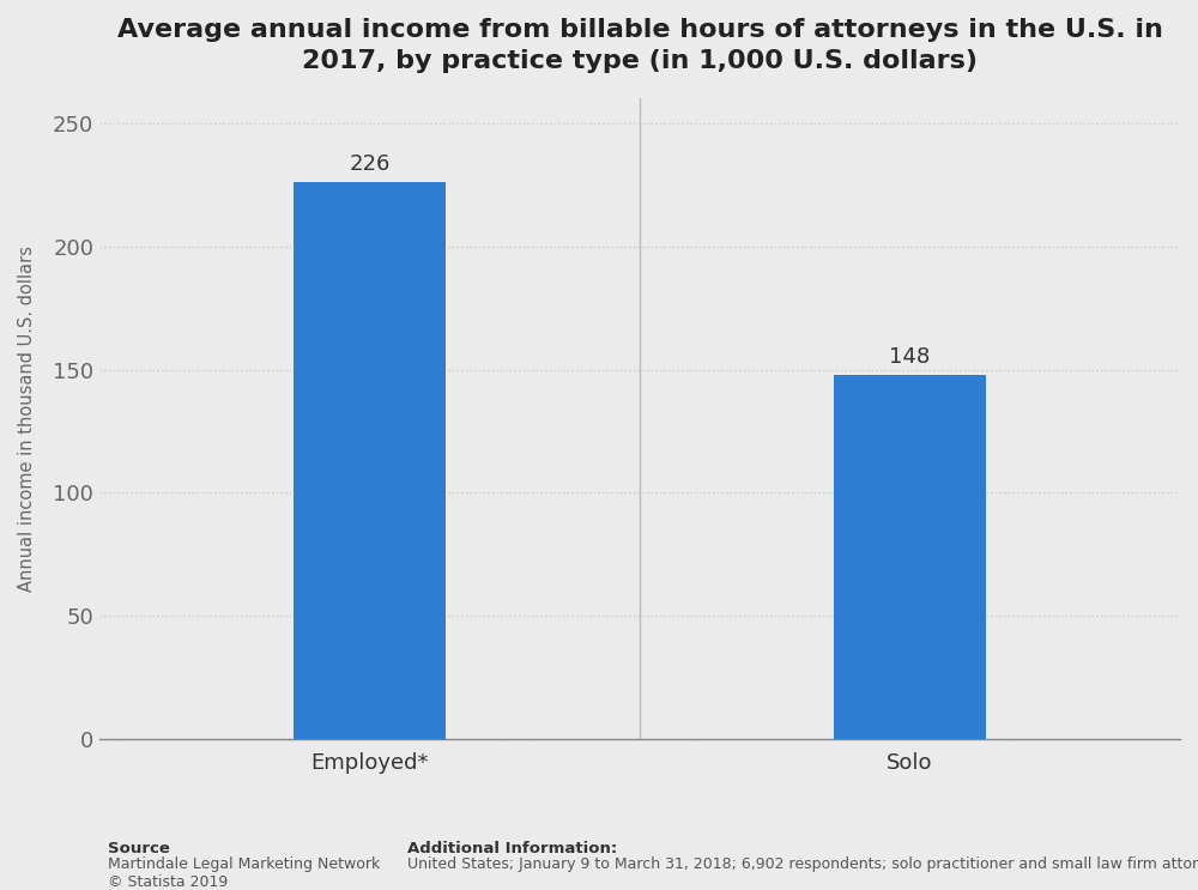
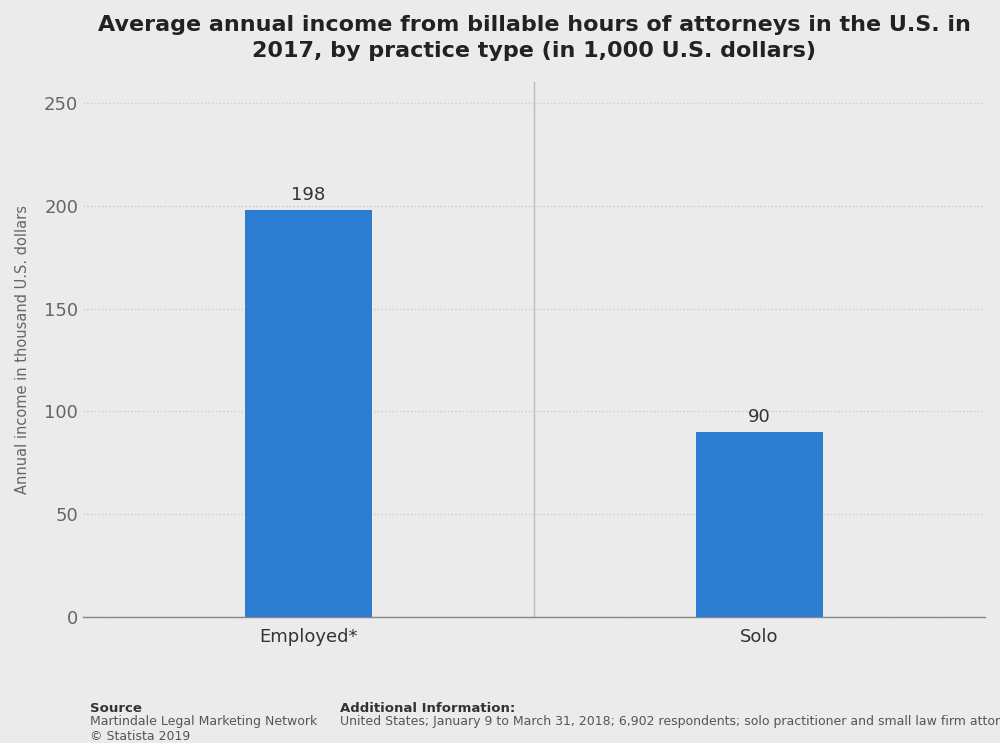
Employed*: 226 -> 198
Solo: 148 -> 90
